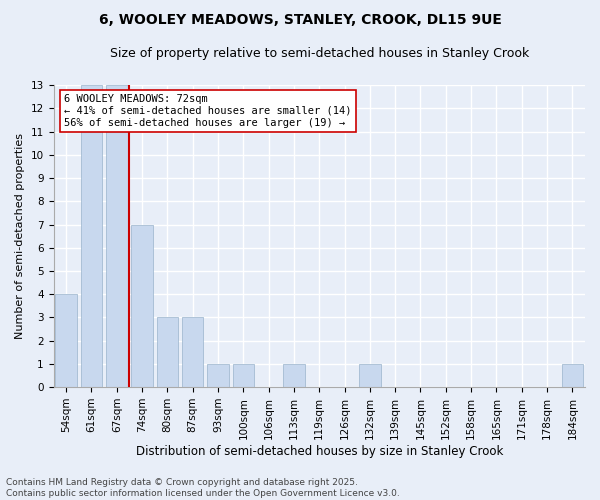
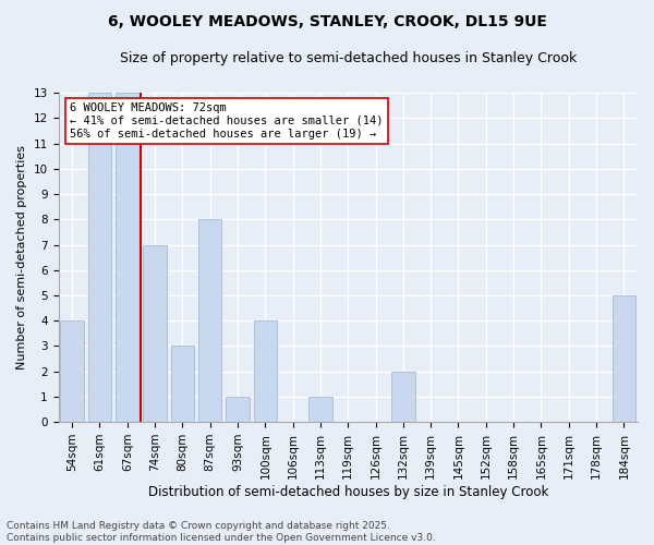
87sqm: 3 -> 8
100sqm: 1 -> 4
132sqm: 1 -> 2
184sqm: 1 -> 5
